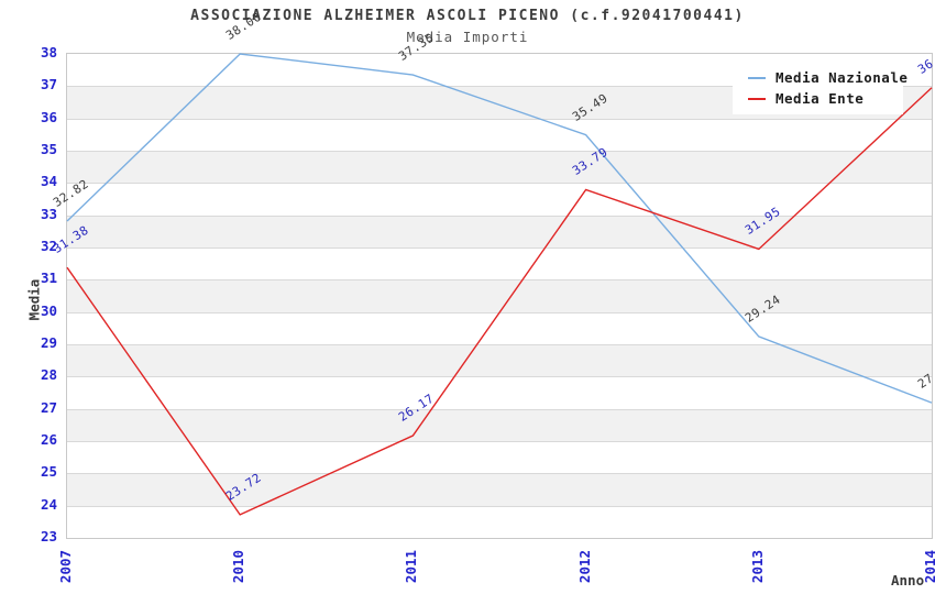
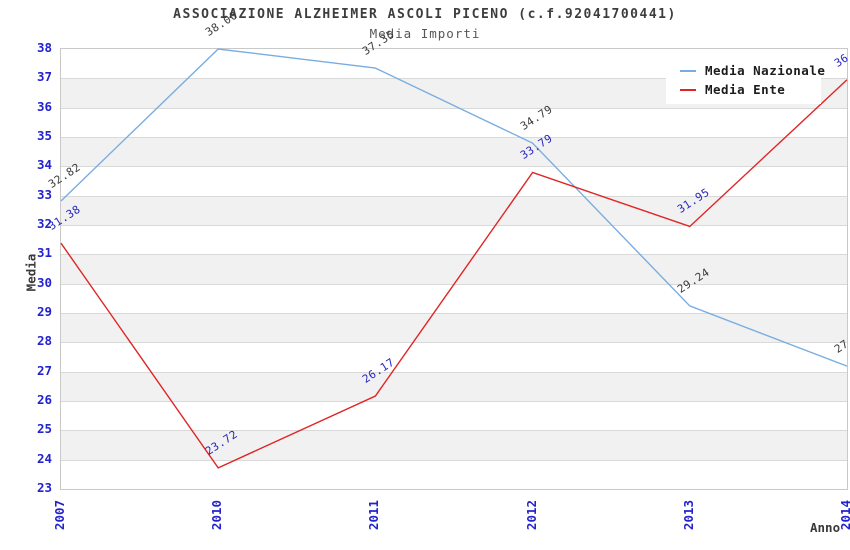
Media Nazionale/2012: 35.49 -> 34.79
